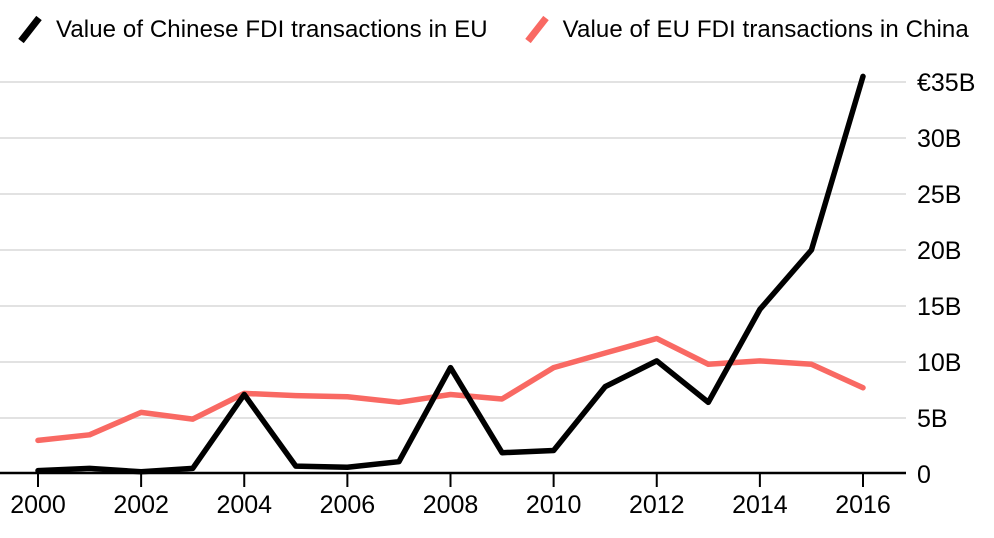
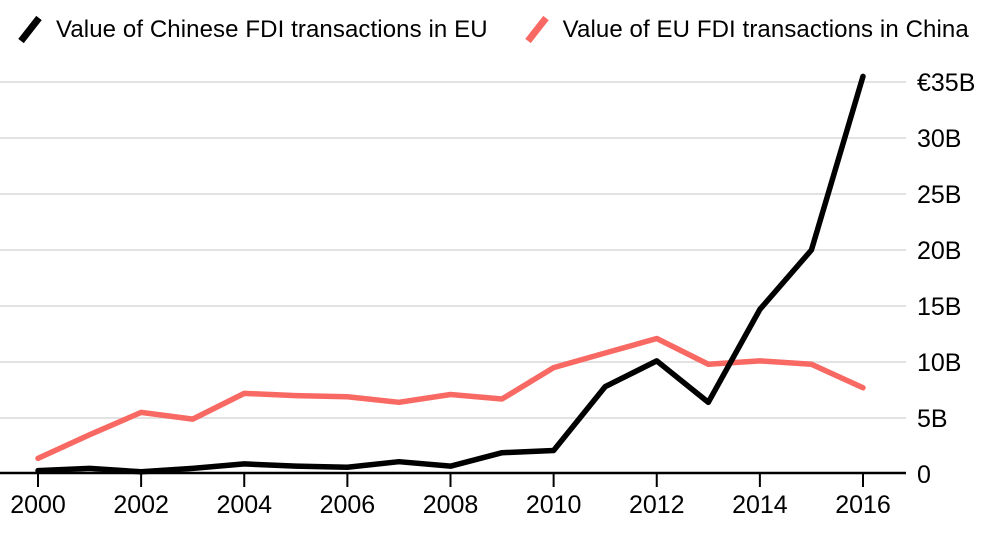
Value of EU FDI transactions in China/2000: €3.0B -> €1.4B
Value of Chinese FDI transactions in EU/2004: €7.1B -> €0.9B
Value of Chinese FDI transactions in EU/2008: €9.5B -> €0.7B
